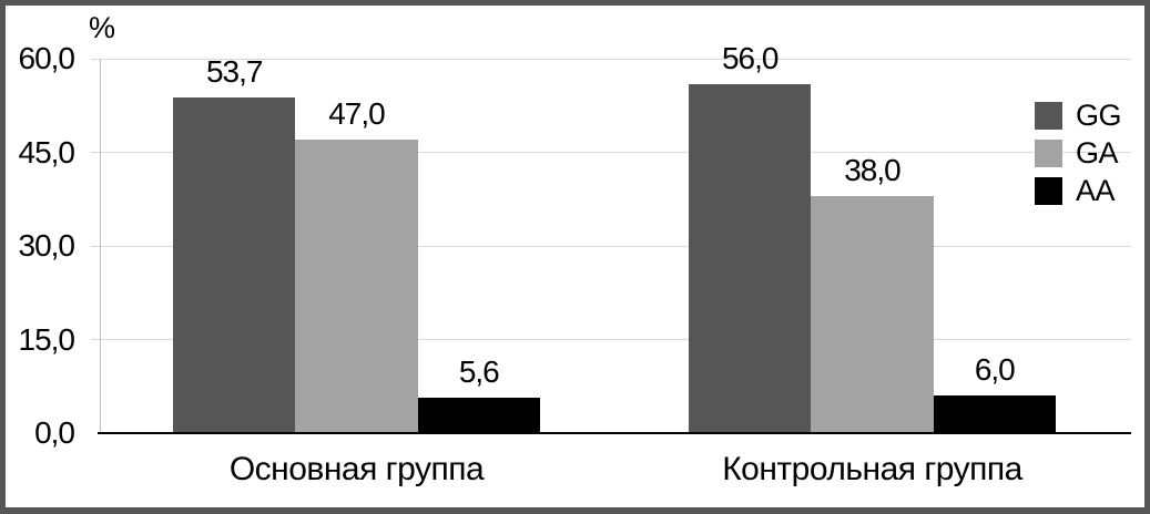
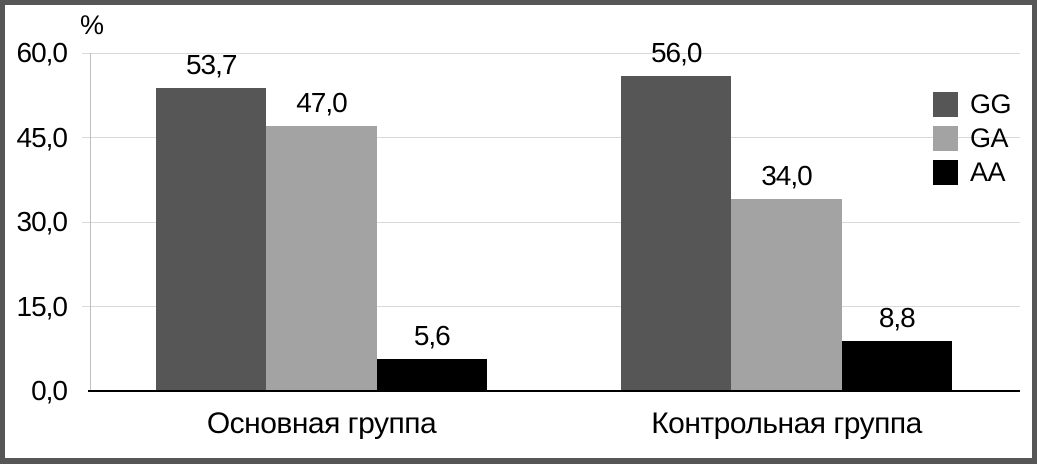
GA/Контрольная группа: 38,0 -> 34,0
AA/Контрольная группа: 6,0 -> 8,8
